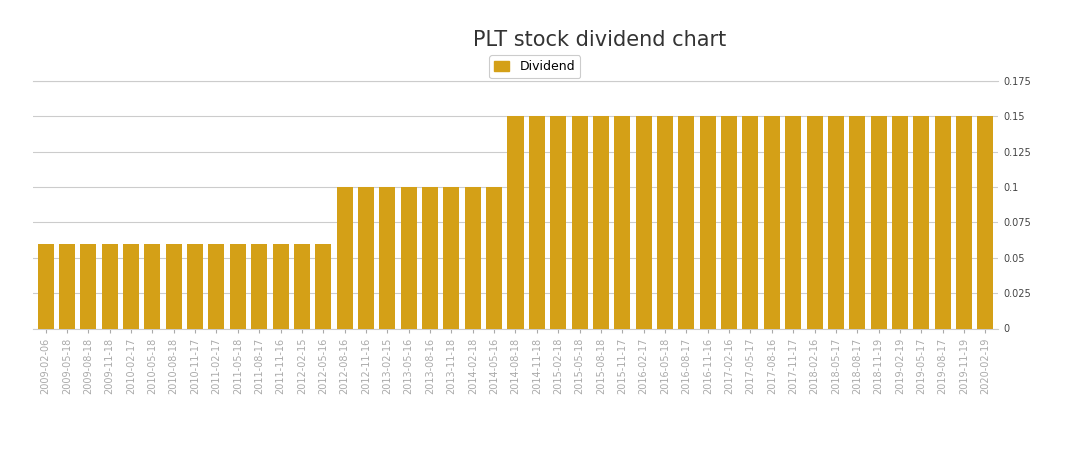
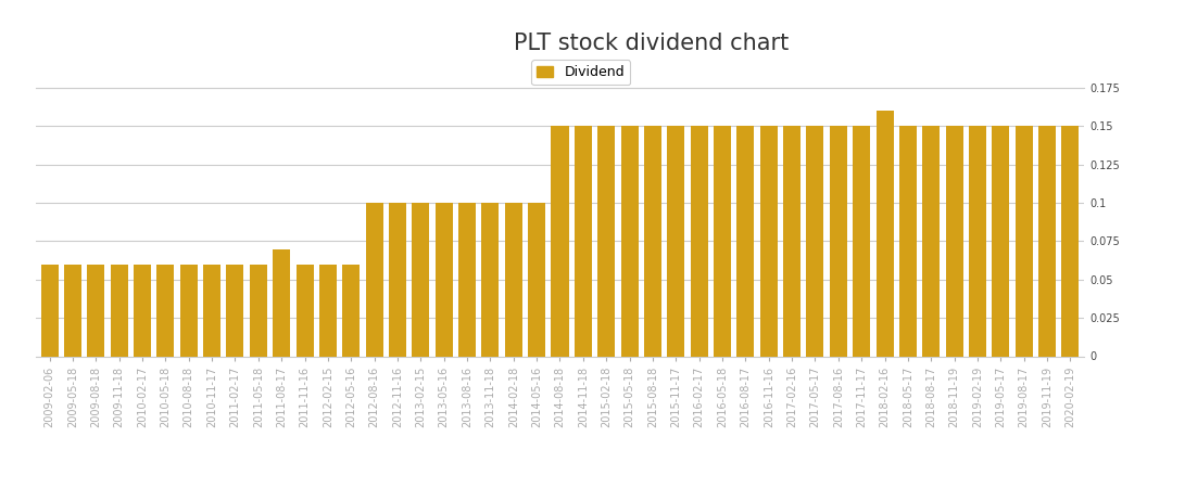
2011-08-17: 0.06 -> 0.07
2018-02-16: 0.15 -> 0.16
